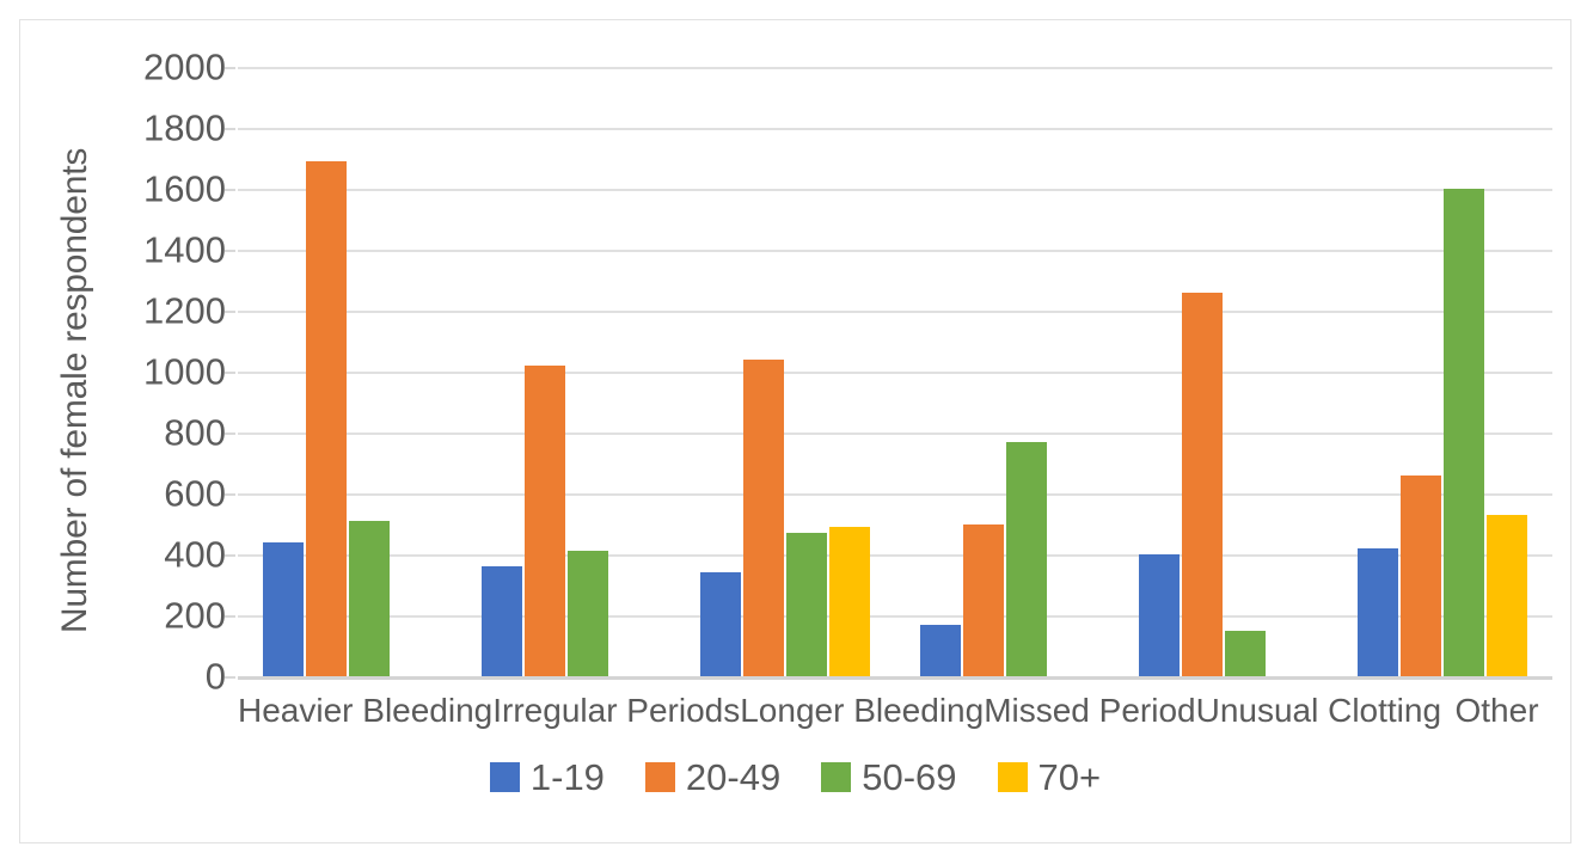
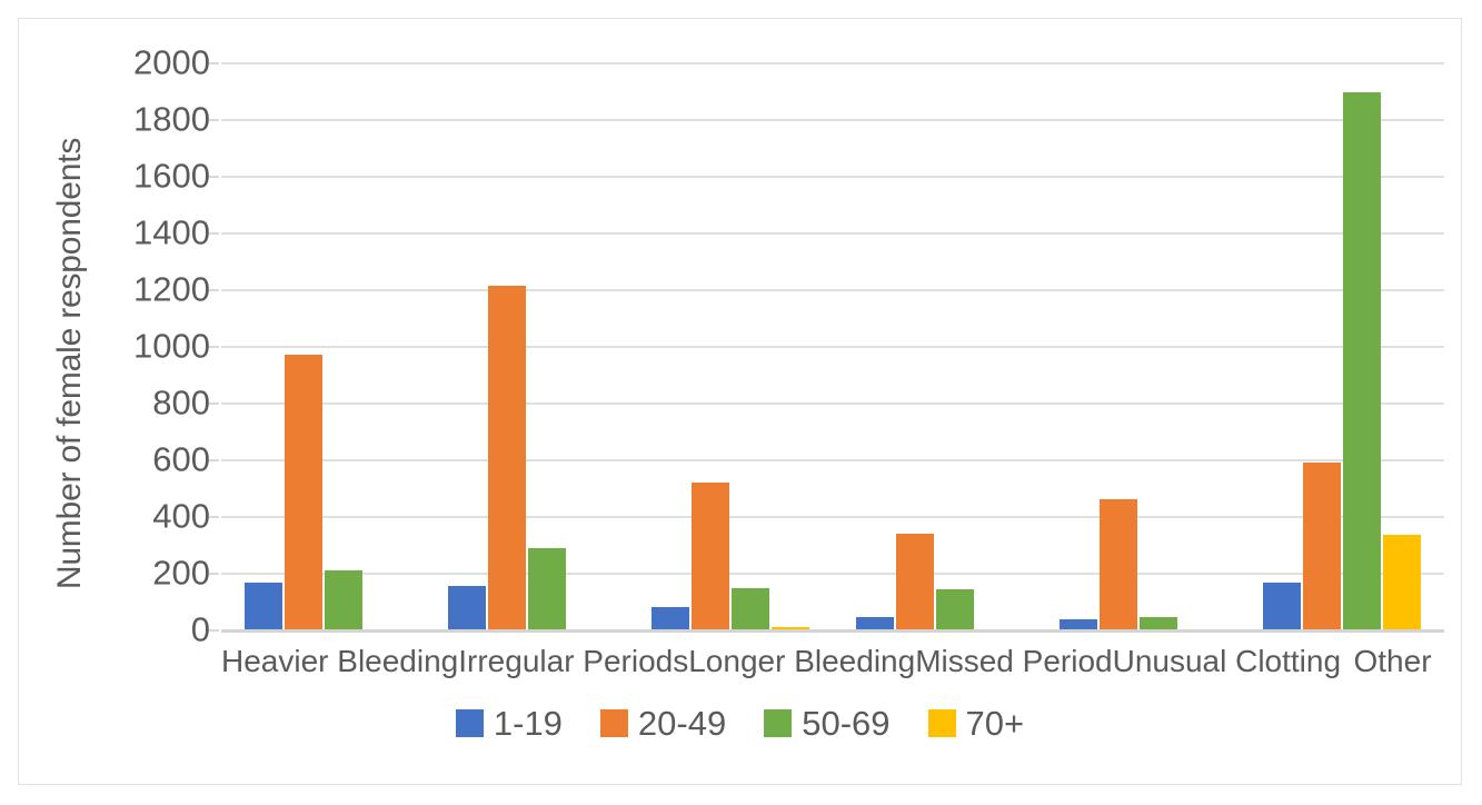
1-19/Heavier Bleeding: 440 -> 160
20-49/Heavier Bleeding: 1690 -> 970
50-69/Heavier Bleeding: 510 -> 210
1-19/Irregular Periods: 360 -> 150
20-49/Irregular Periods: 1020 -> 1210
50-69/Irregular Periods: 410 -> 280
1-19/Longer Bleeding: 340 -> 80
20-49/Longer Bleeding: 1040 -> 520
50-69/Longer Bleeding: 470 -> 140
70+/Longer Bleeding: 490 -> 10
1-19/Missed Period: 170 -> 40
20-49/Missed Period: 500 -> 340
50-69/Missed Period: 770 -> 140
1-19/Unusual Clotting: 400 -> 40
20-49/Unusual Clotting: 1260 -> 460
50-69/Unusual Clotting: 150 -> 40
1-19/Other: 420 -> 160
20-49/Other: 660 -> 590
50-69/Other: 1600 -> 1900
70+/Other: 530 -> 340
